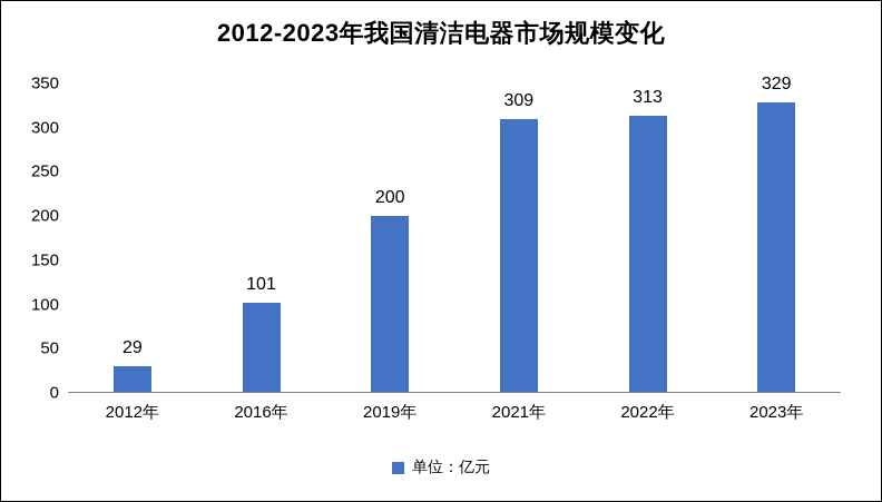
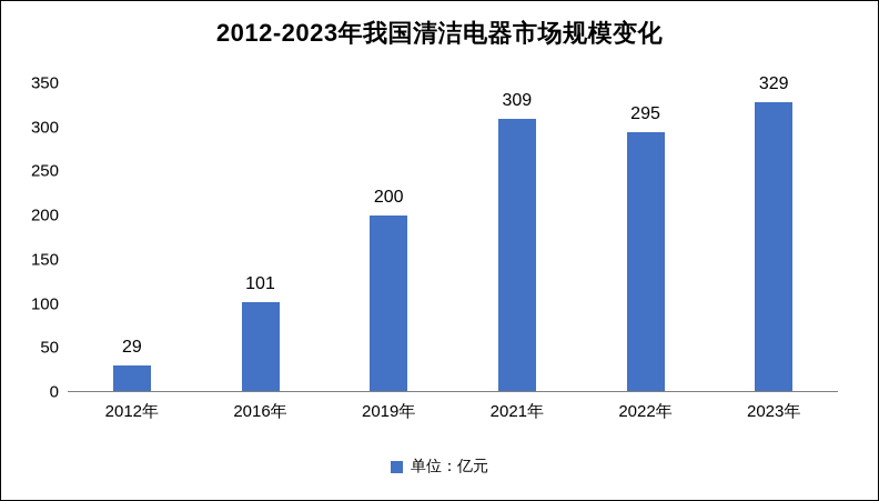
2022年: 313 -> 295
